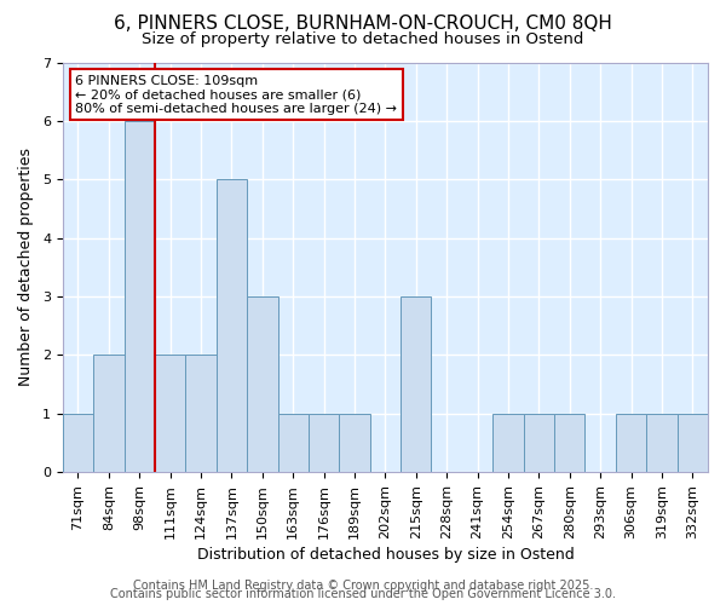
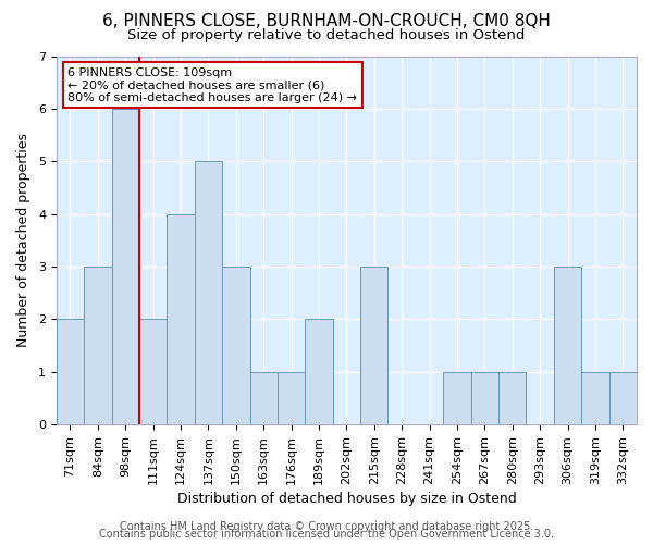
71sqm: 1 -> 2
84sqm: 2 -> 3
124sqm: 2 -> 4
189sqm: 1 -> 2
306sqm: 1 -> 3
